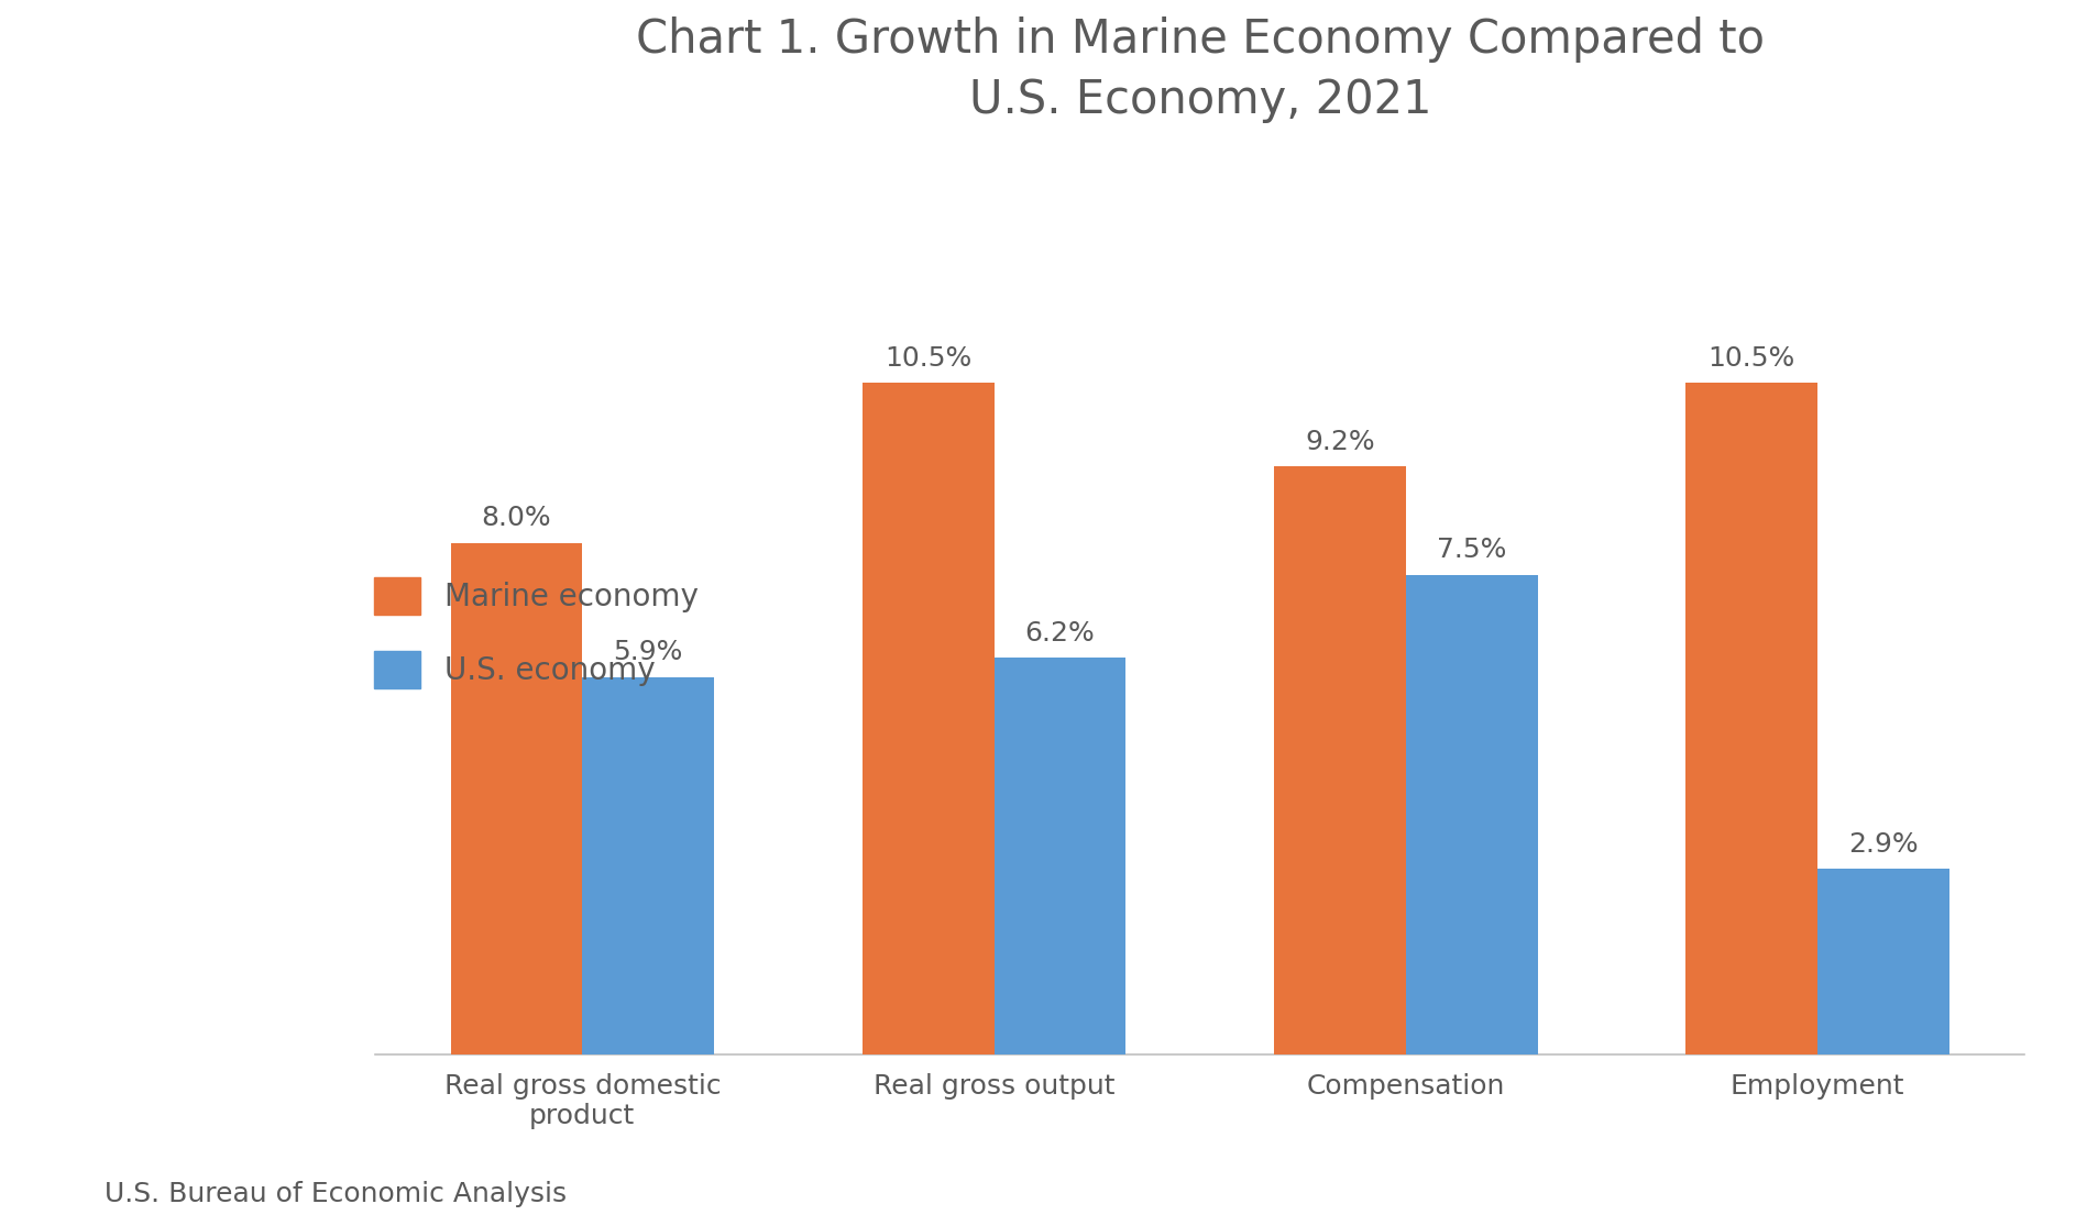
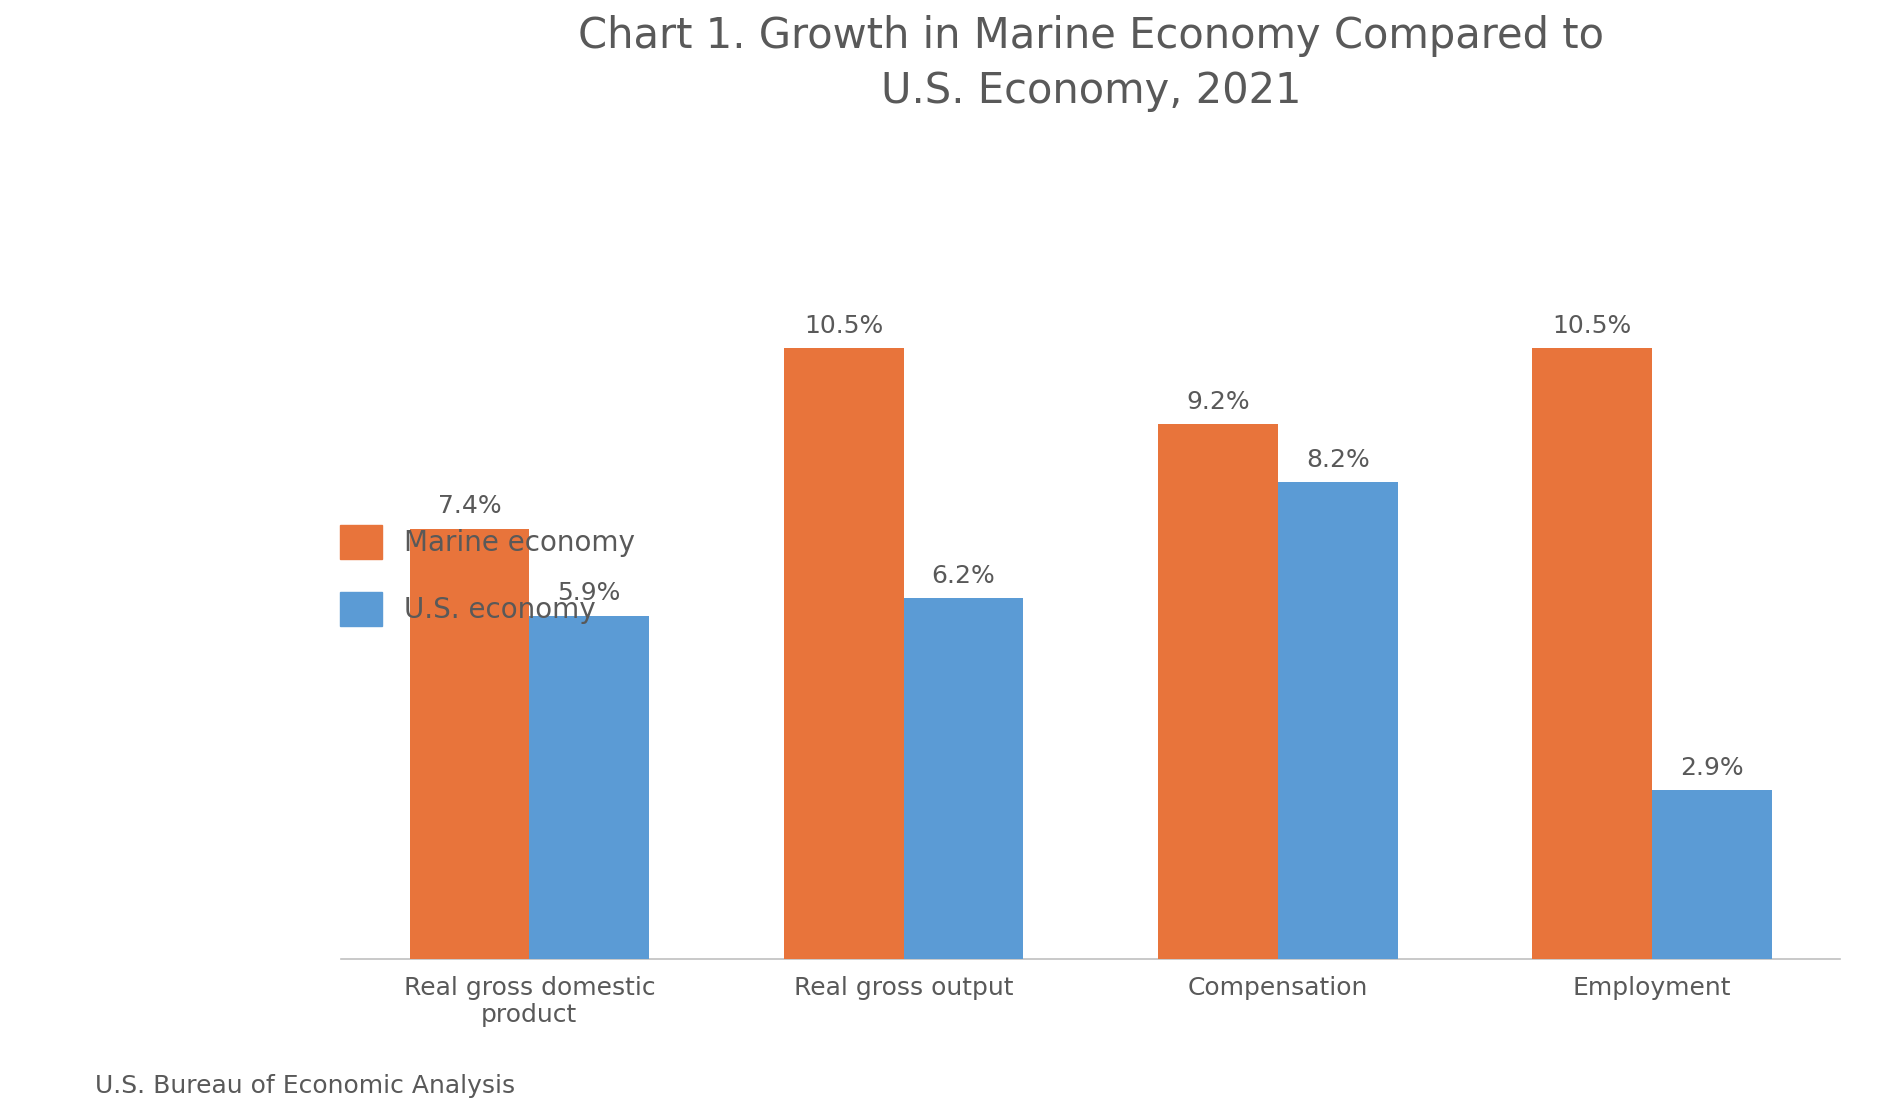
Marine economy/Real gross domestic product: 8.0% -> 7.4%
U.S. economy/Compensation: 7.5% -> 8.2%
